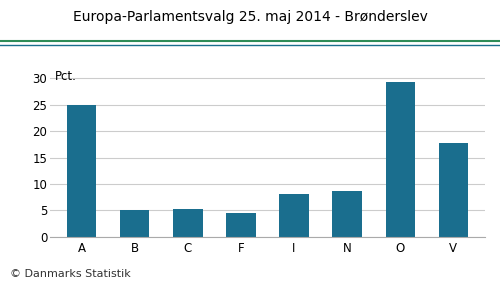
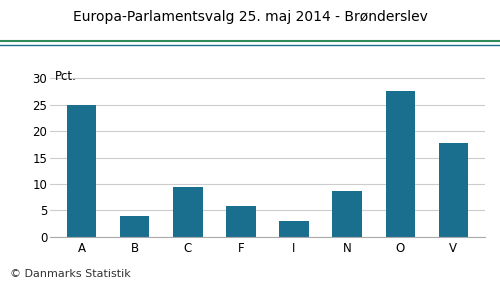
B: 5.0 -> 4.0
C: 5.2 -> 9.5
F: 4.6 -> 5.8
I: 8.2 -> 3.0
O: 29.2 -> 27.5
